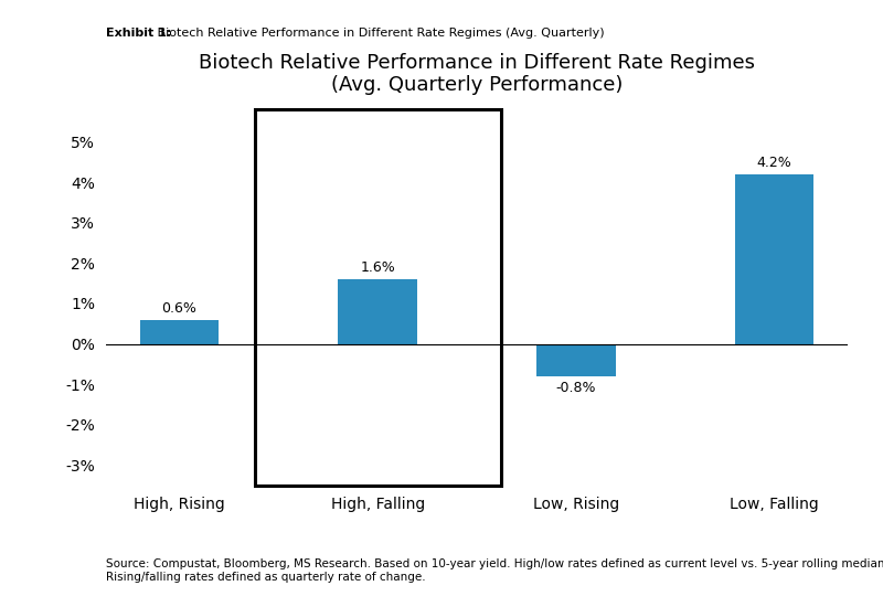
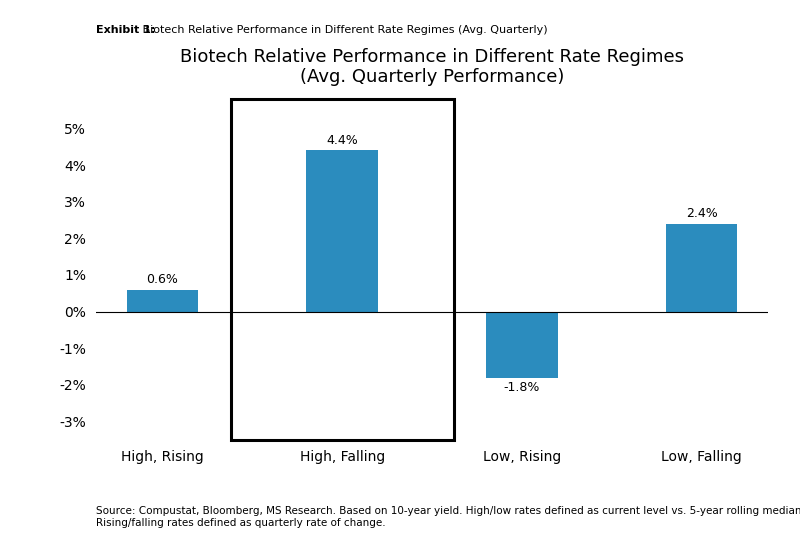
High, Falling: 1.6% -> 4.4%
Low, Rising: -0.8% -> -1.8%
Low, Falling: 4.2% -> 2.4%
